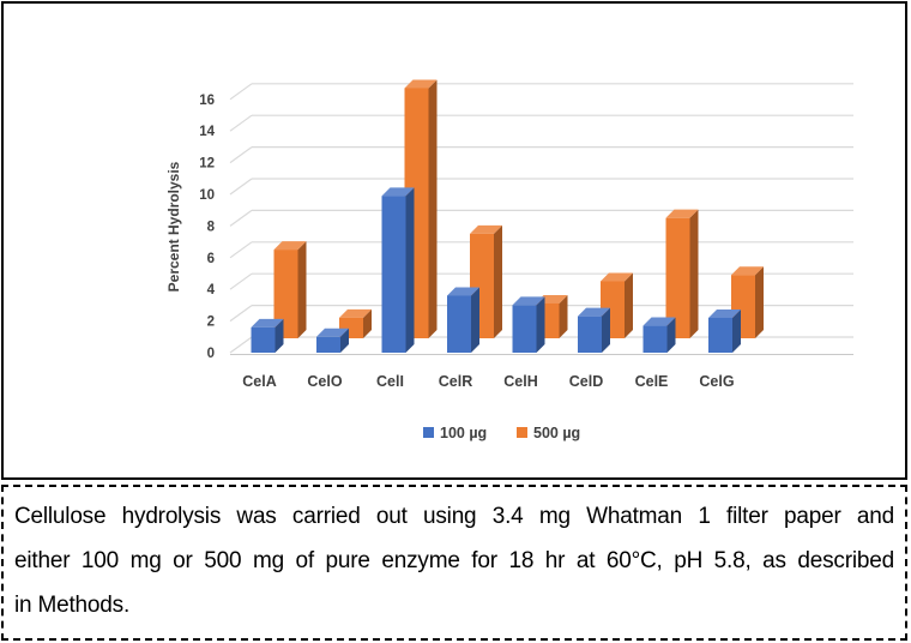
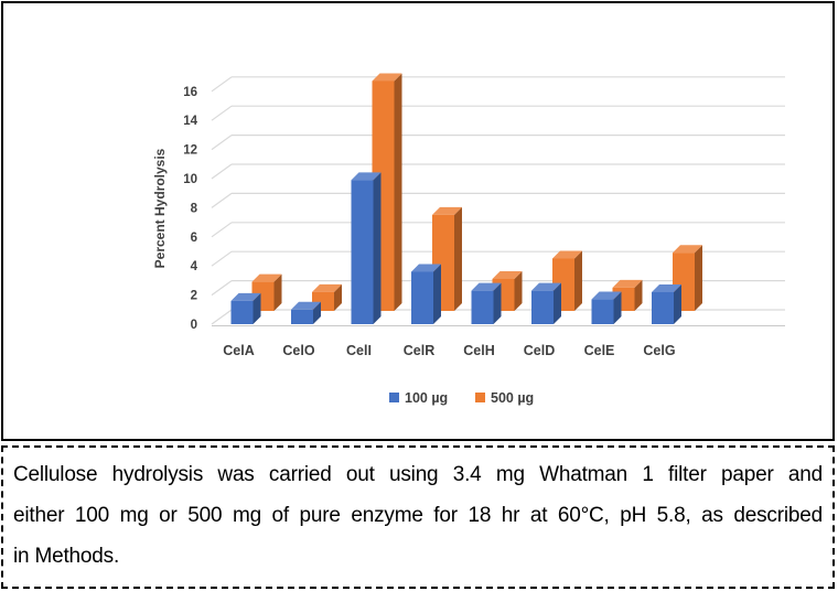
500 µg/CelA: 5.6 -> 2.0
100 µg/CelH: 3.0 -> 2.3
500 µg/CelE: 7.6 -> 1.6
